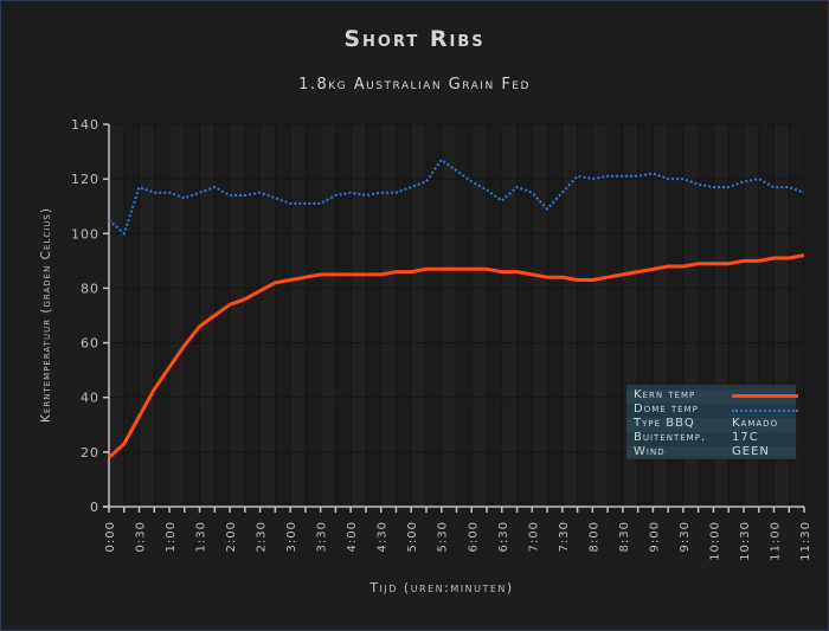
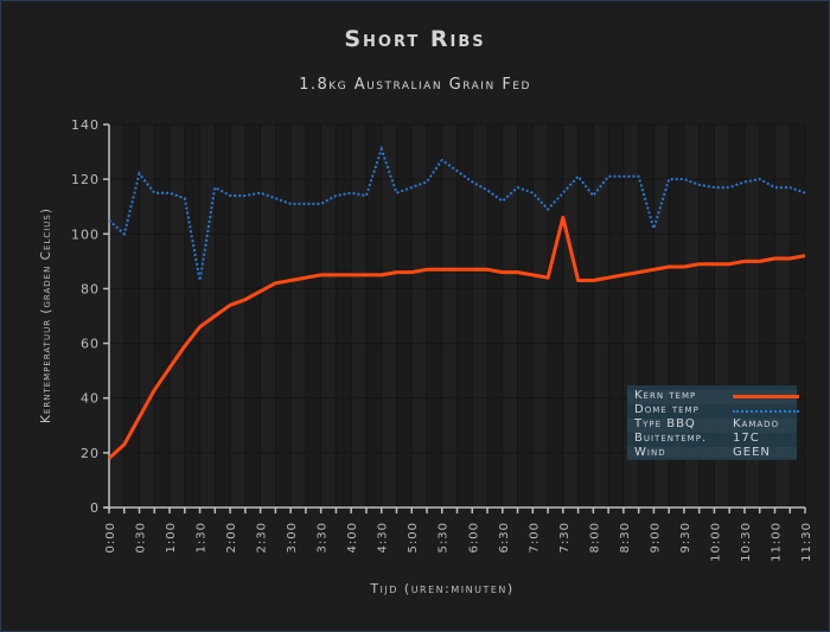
Dome temp/0:30: 117 -> 122
Dome temp/1:30: 115 -> 83
Dome temp/4:30: 115 -> 131
Kern temp/7:30: 84 -> 106
Dome temp/8:00: 120 -> 114
Dome temp/9:00: 122 -> 102
